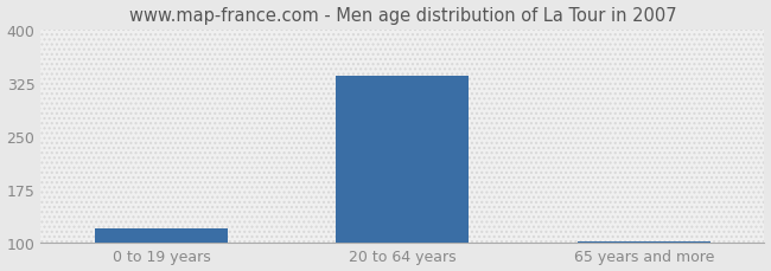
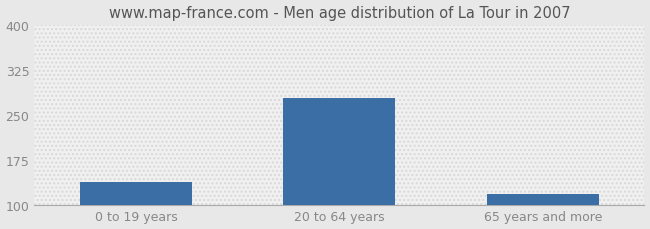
0 to 19 years: 120 -> 138
20 to 64 years: 335 -> 278
65 years and more: 102 -> 118
